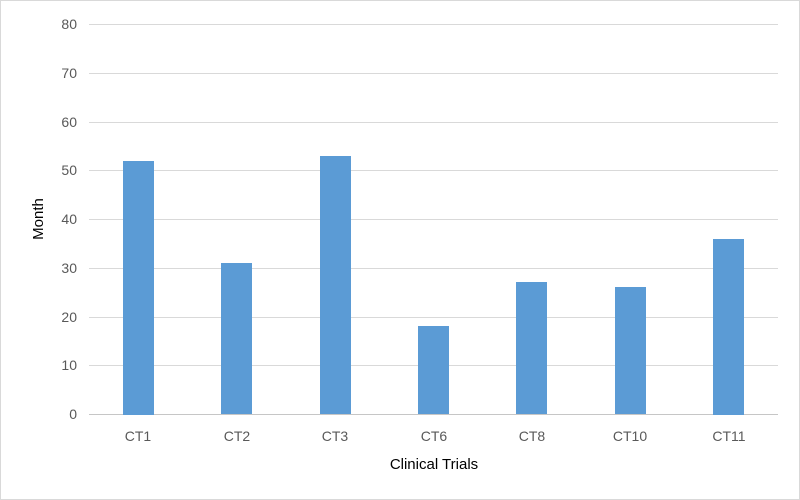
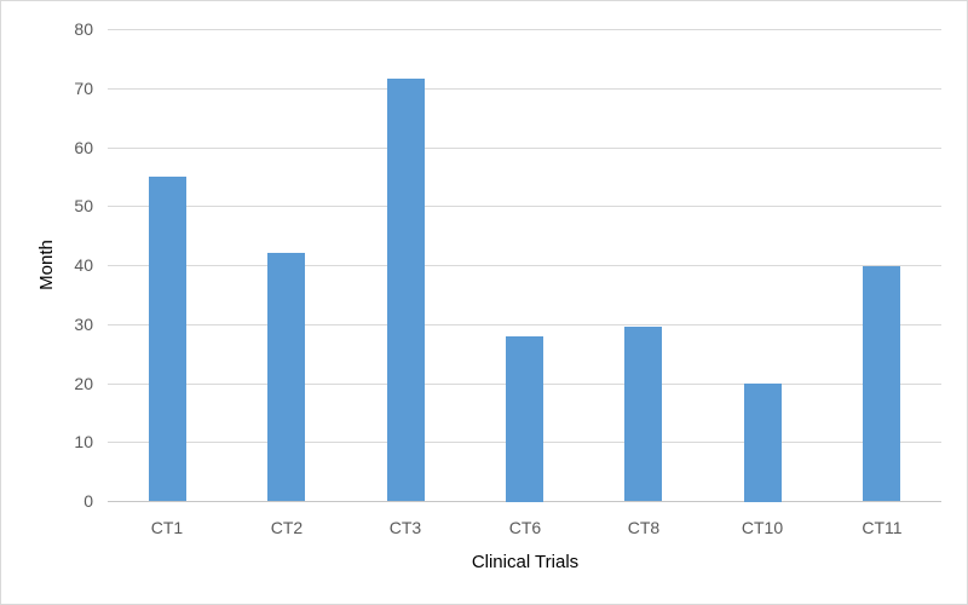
CT1: 52 -> 55
CT2: 31 -> 42
CT3: 53 -> 72
CT6: 18 -> 28
CT8: 27 -> 30
CT10: 26 -> 20
CT11: 36 -> 40
